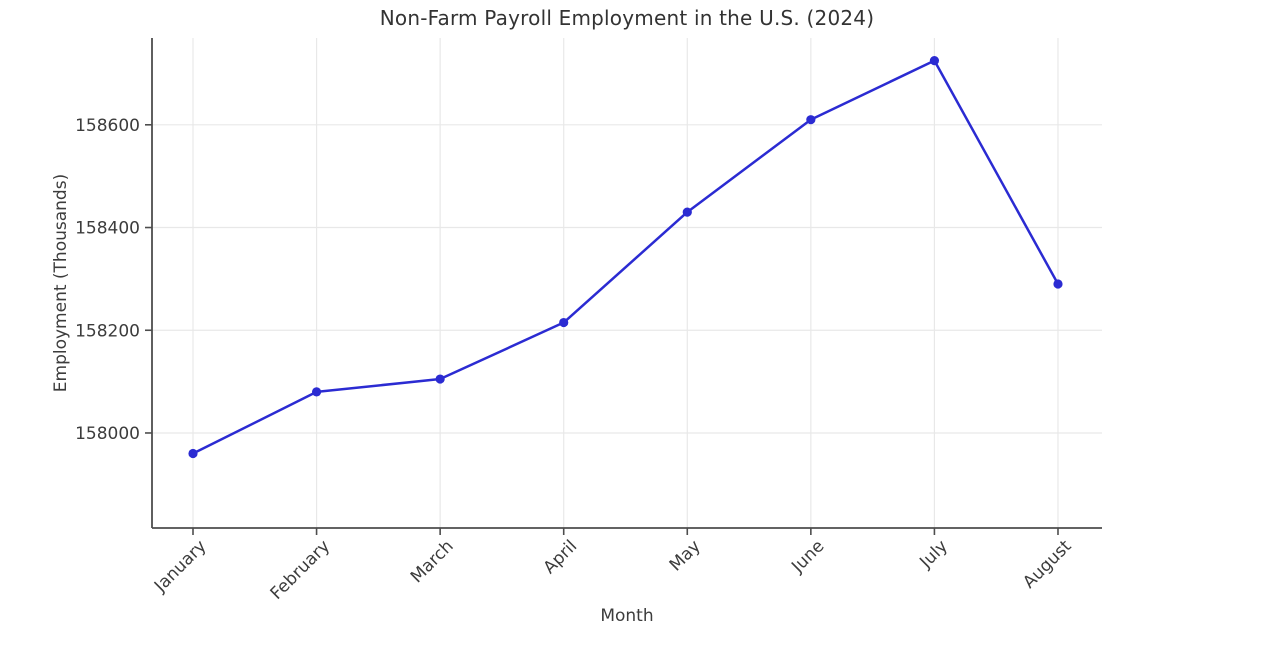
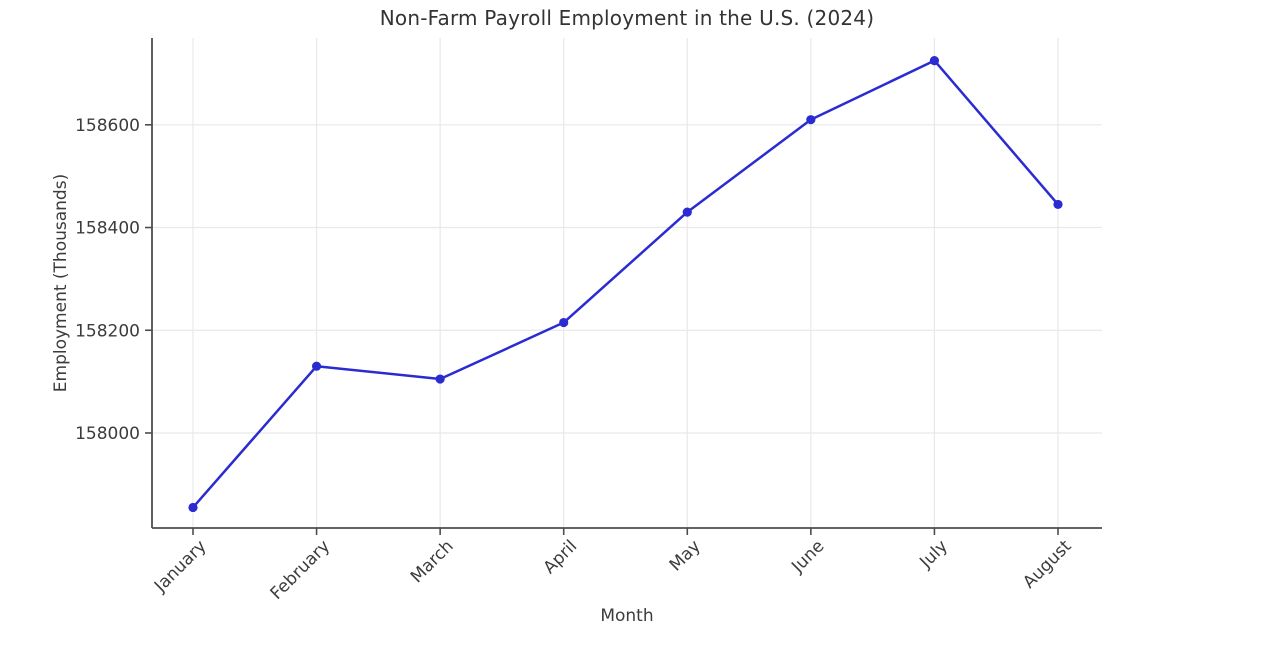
January: 157960 -> 157860
February: 158080 -> 158130
August: 158290 -> 158440
